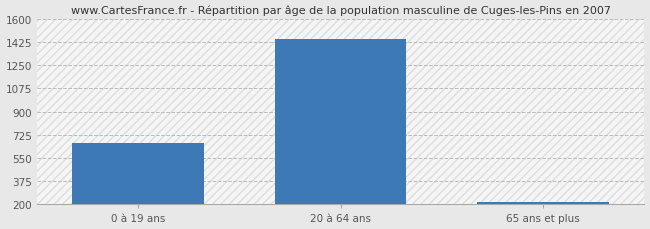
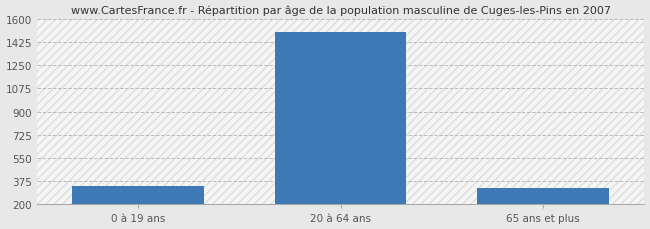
0 à 19 ans: 660 -> 340
20 à 64 ans: 1450 -> 1500
65 ans et plus: 220 -> 320
